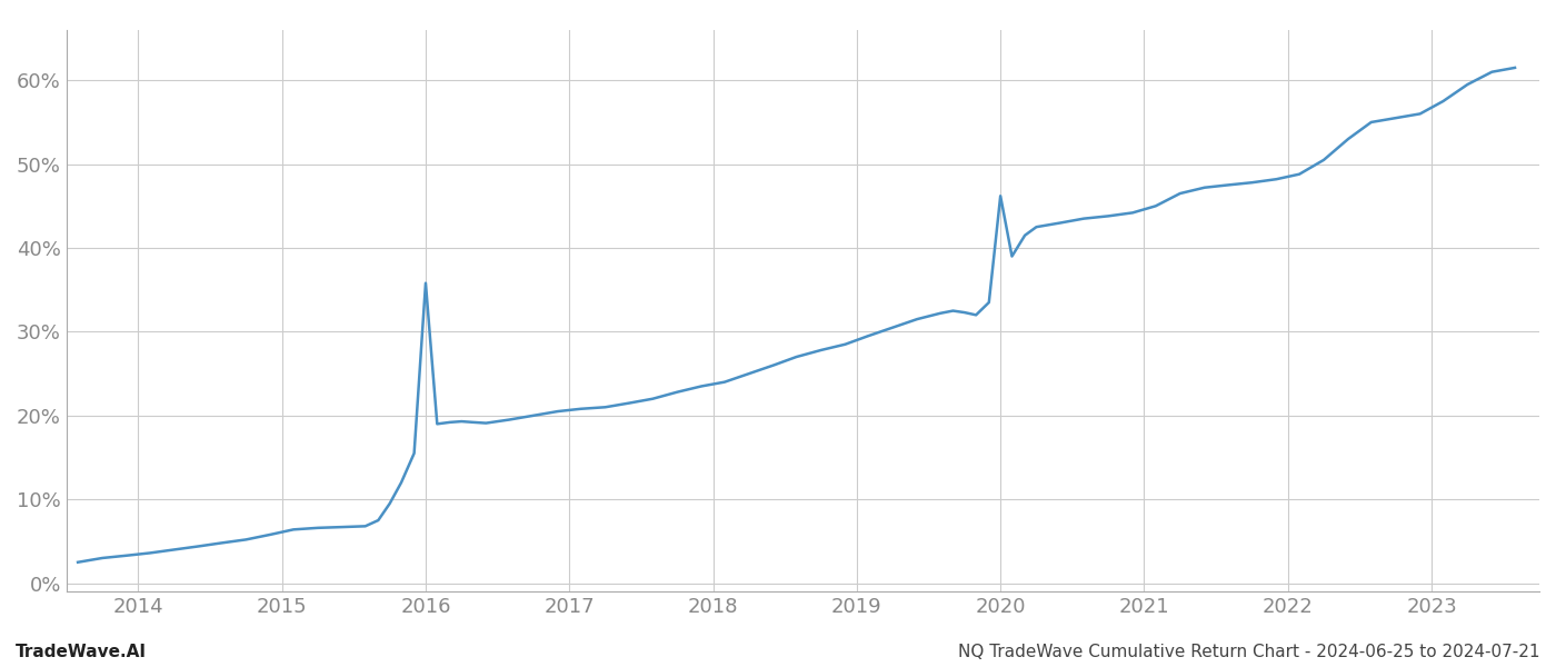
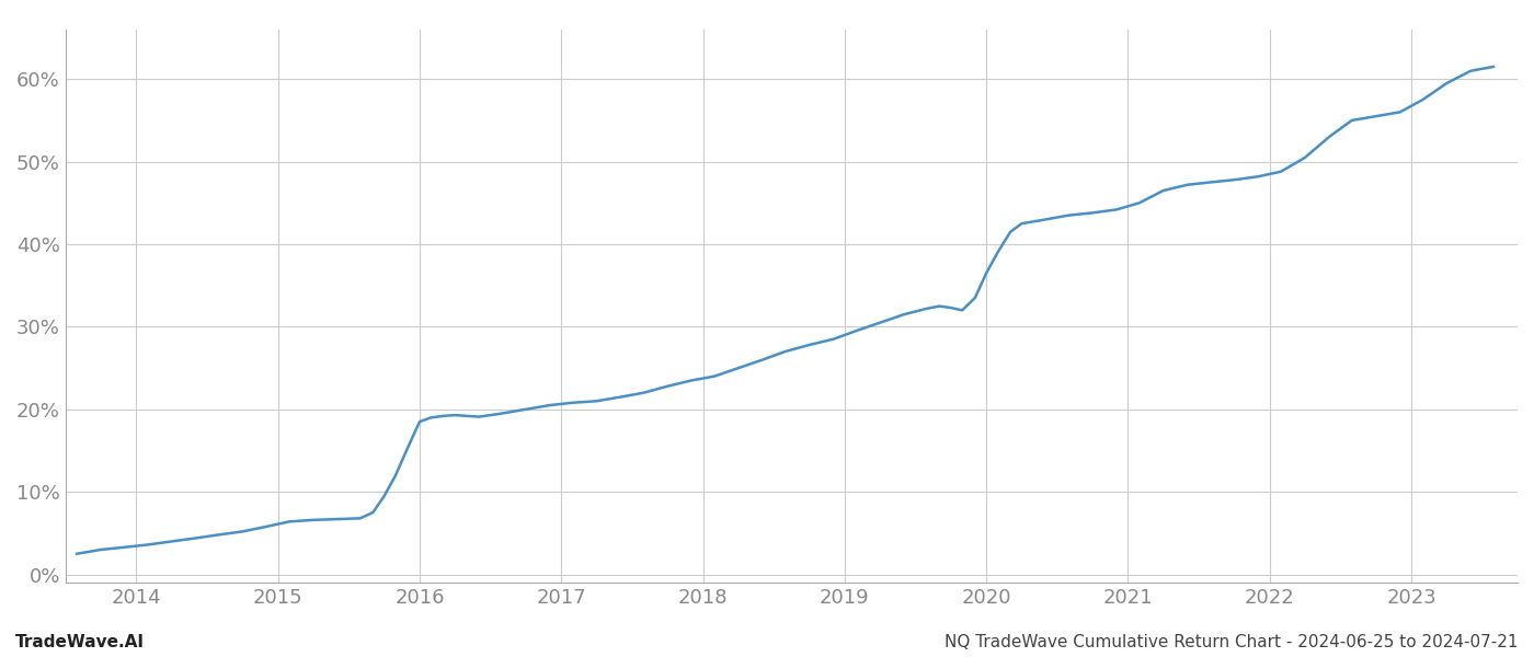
2016: 35.8% -> 18.5%
2020: 46.2% -> 36.5%
